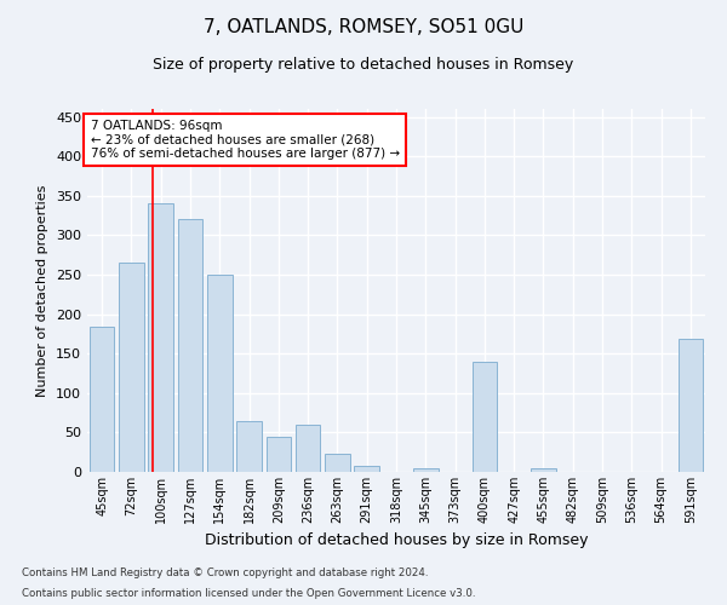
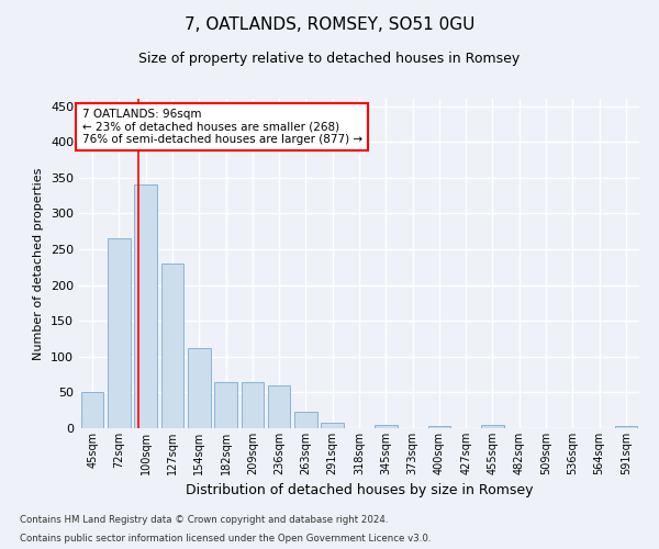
45sqm: 184 -> 50
127sqm: 320 -> 230
154sqm: 250 -> 112
209sqm: 44 -> 65
400sqm: 140 -> 3
591sqm: 168 -> 3
